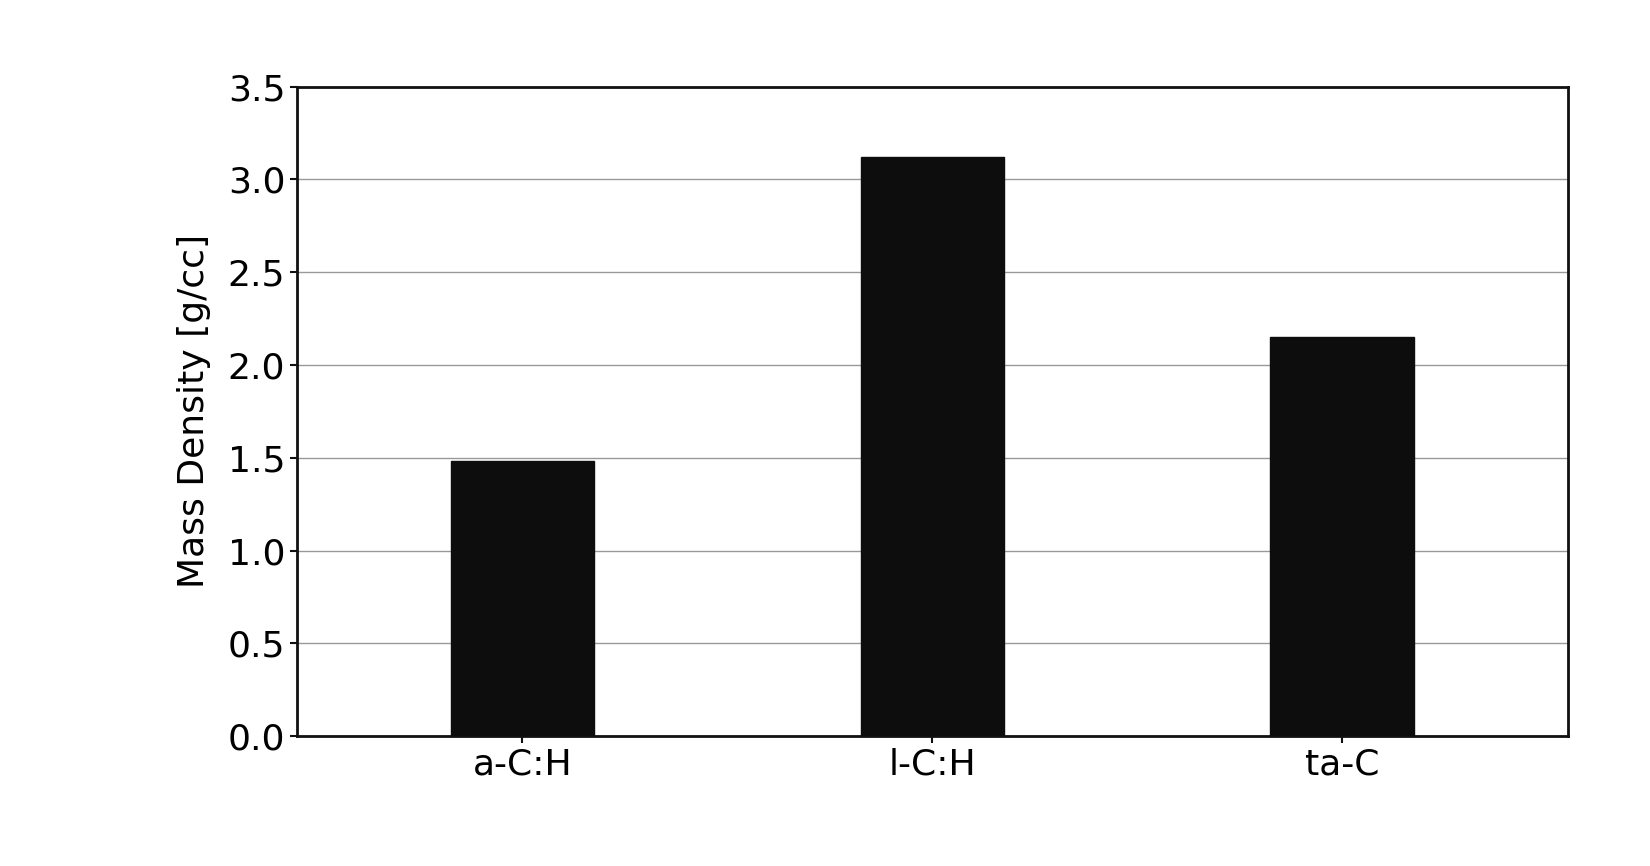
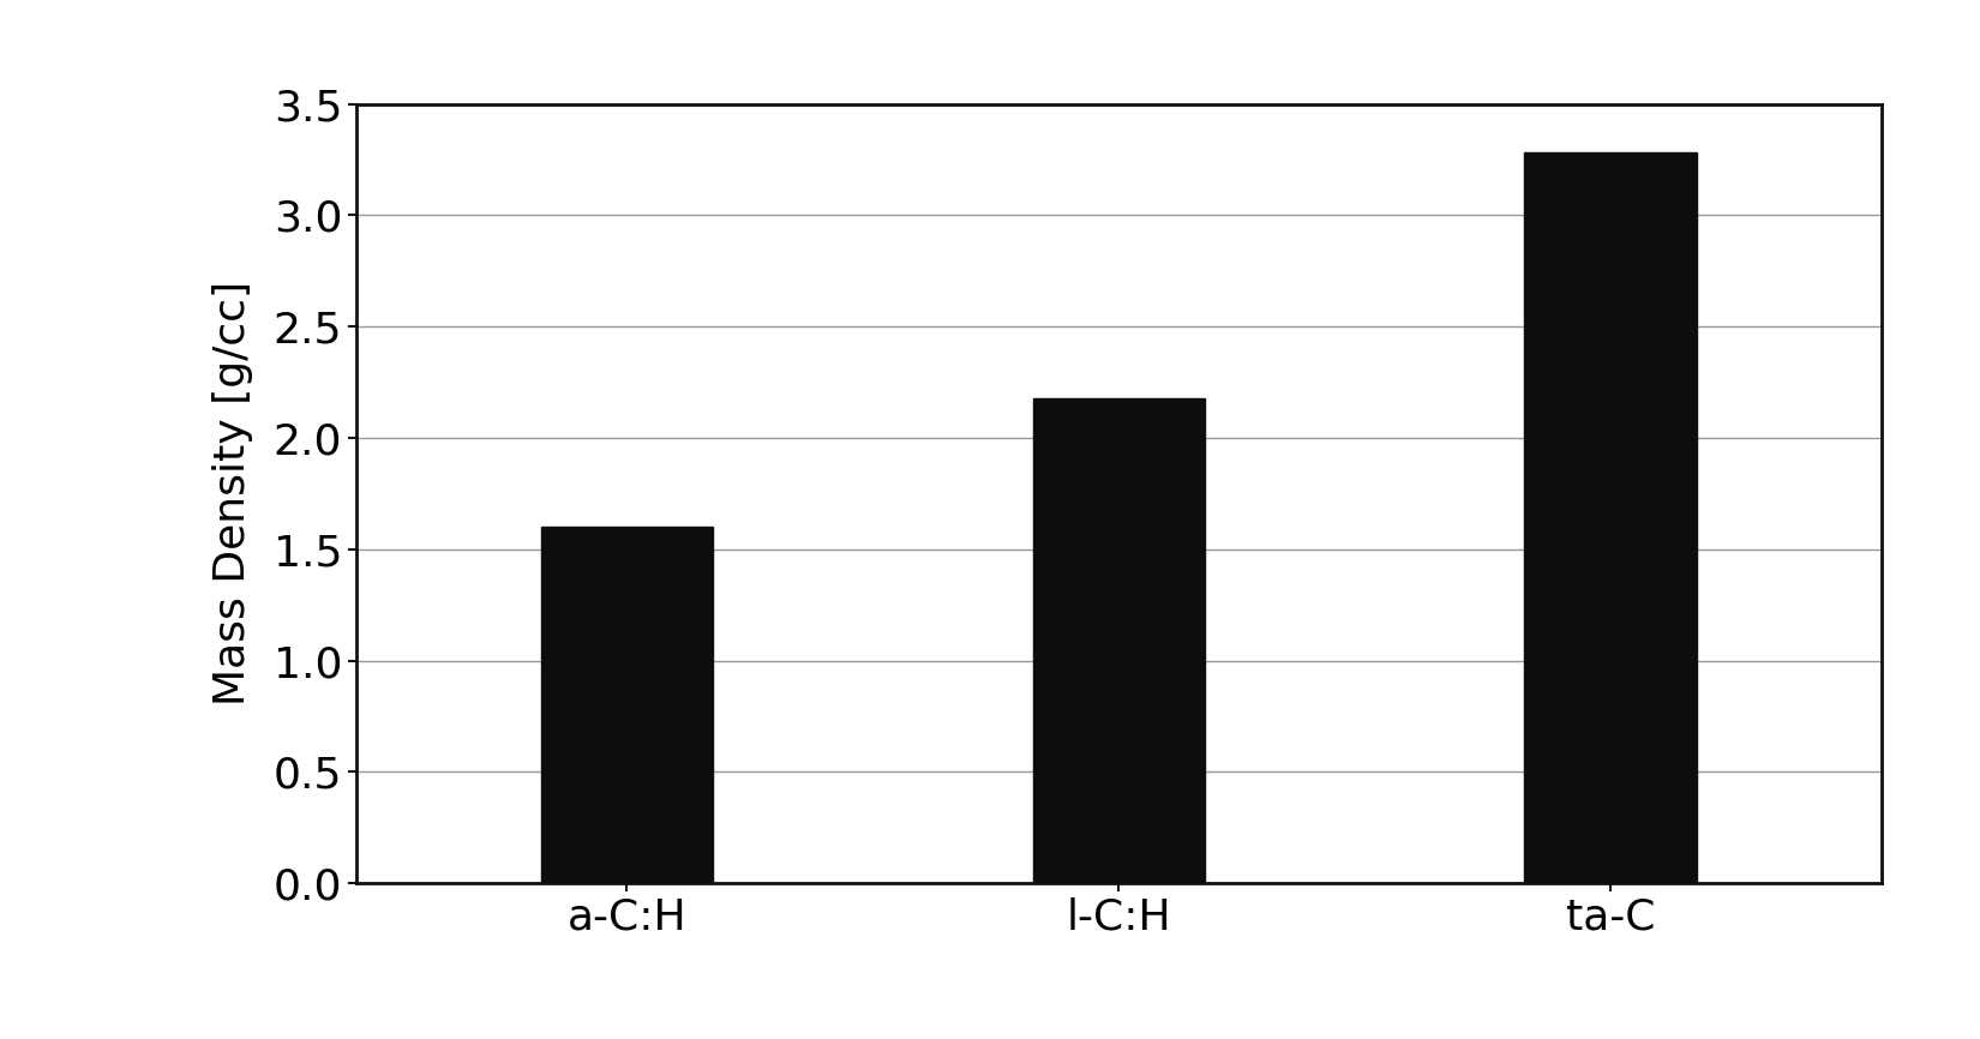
a-C:H: 1.48 -> 1.60
l-C:H: 3.12 -> 2.18
ta-C: 2.15 -> 3.28
